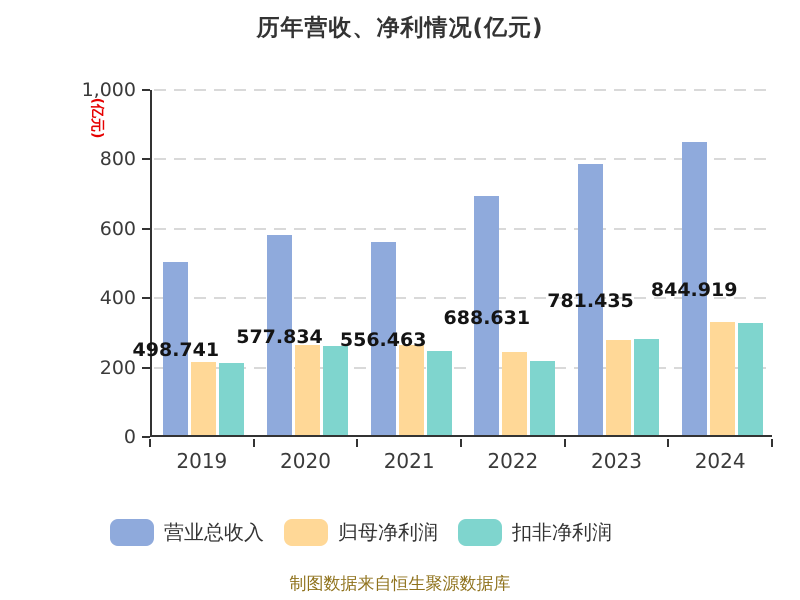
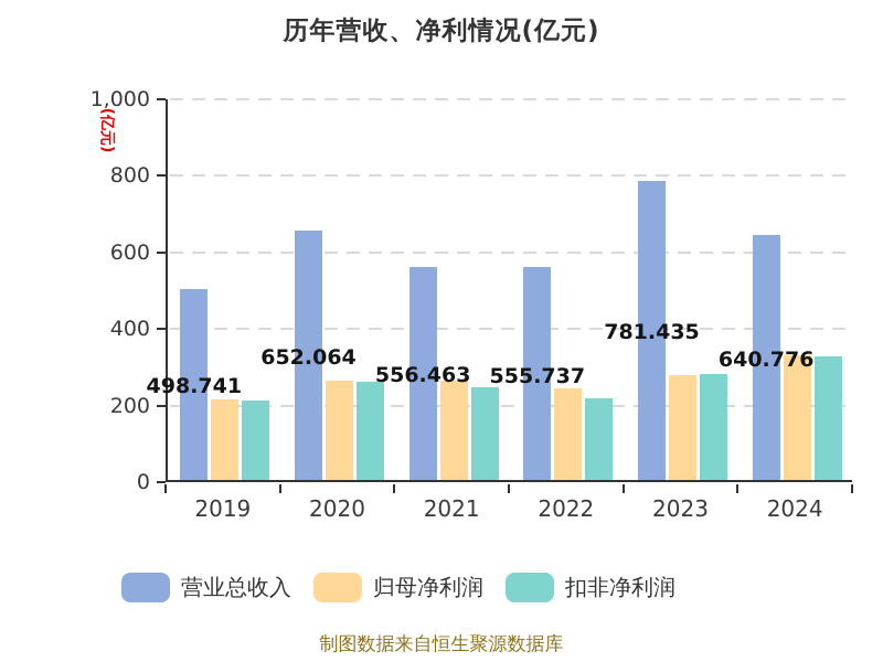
营业总收入/2020: 577.834 -> 652.064
营业总收入/2022: 688.631 -> 555.737
营业总收入/2024: 844.919 -> 640.776
